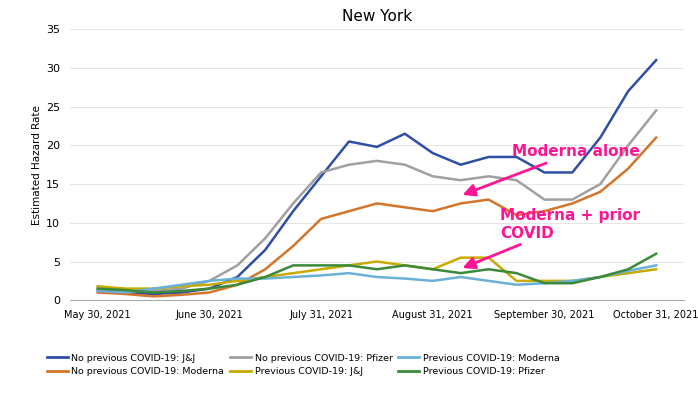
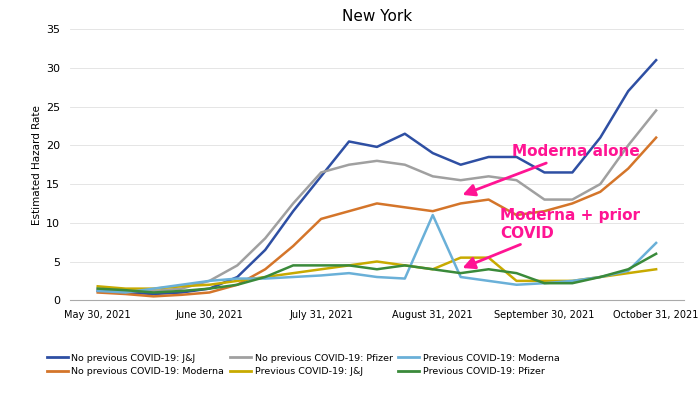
Previous COVID-19: Moderna/August 31, 2021: 2.5 -> 11.0
Previous COVID-19: Moderna/October 31, 2021: 4.5 -> 7.4
